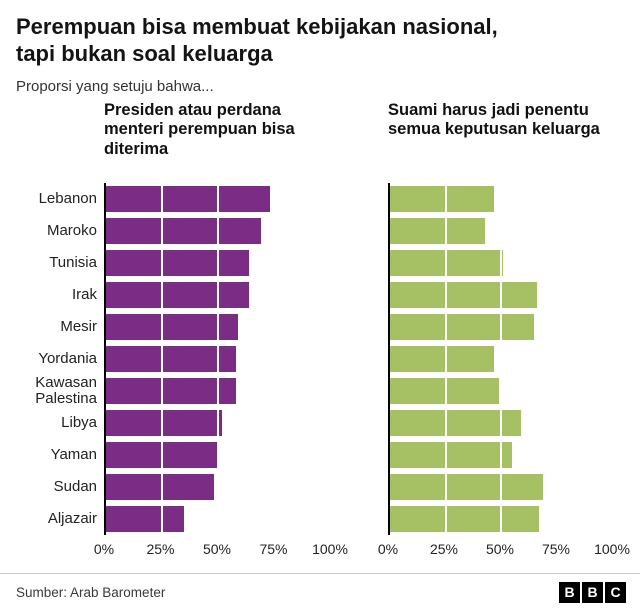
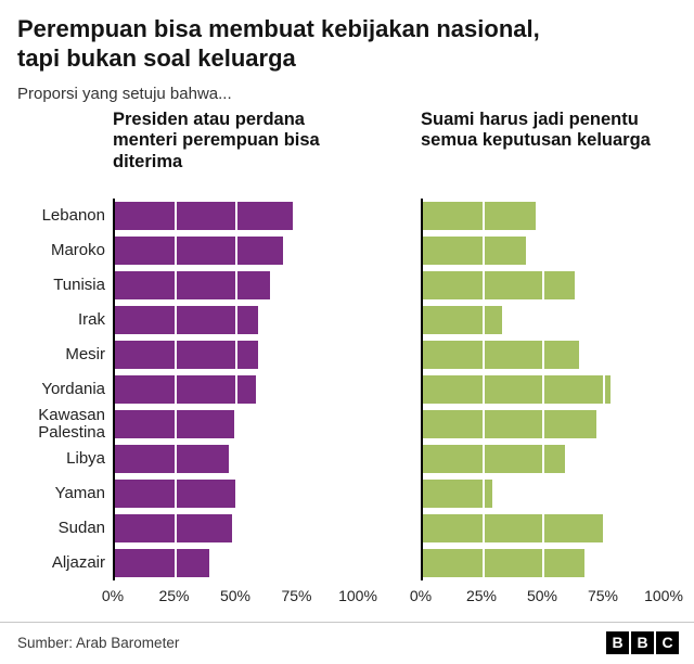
Suami harus jadi penentu semua keputusan keluarga/Tunisia: 51% -> 63%
Presiden atau perdana menteri perempuan bisa diterima/Irak: 64% -> 59%
Suami harus jadi penentu semua keputusan keluarga/Irak: 66% -> 33%
Suami harus jadi penentu semua keputusan keluarga/Yordania: 47% -> 78%
Presiden atau perdana menteri perempuan bisa diterima/Kawasan Palestina: 58% -> 49%
Suami harus jadi penentu semua keputusan keluarga/Kawasan Palestina: 49% -> 72%
Presiden atau perdana menteri perempuan bisa diterima/Libya: 52% -> 47%
Suami harus jadi penentu semua keputusan keluarga/Yaman: 55% -> 29%
Suami harus jadi penentu semua keputusan keluarga/Sudan: 69% -> 75%
Presiden atau perdana menteri perempuan bisa diterima/Aljazair: 35% -> 39%
